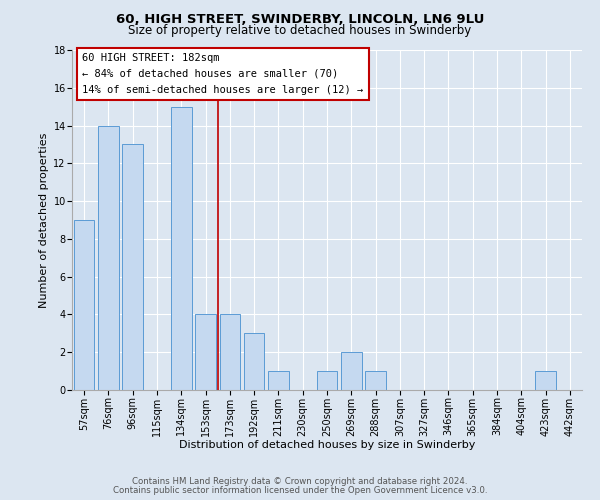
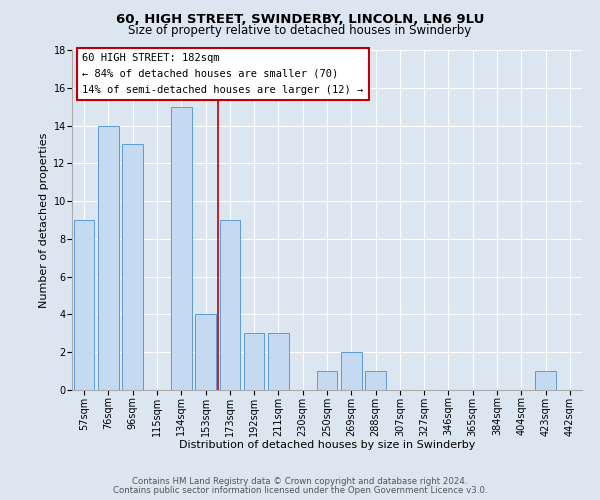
173sqm: 4 -> 9
211sqm: 1 -> 3
